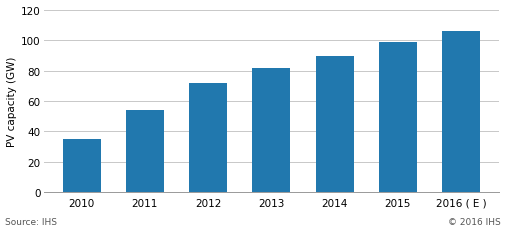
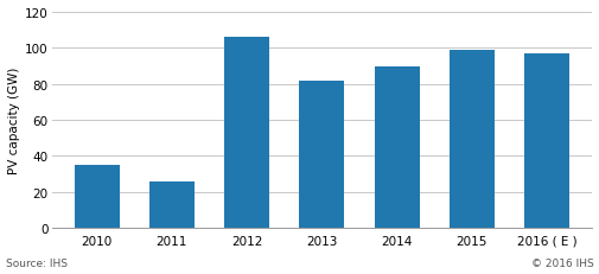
2011: 54 -> 26
2012: 72 -> 106
2016 ( E ): 106 -> 97
